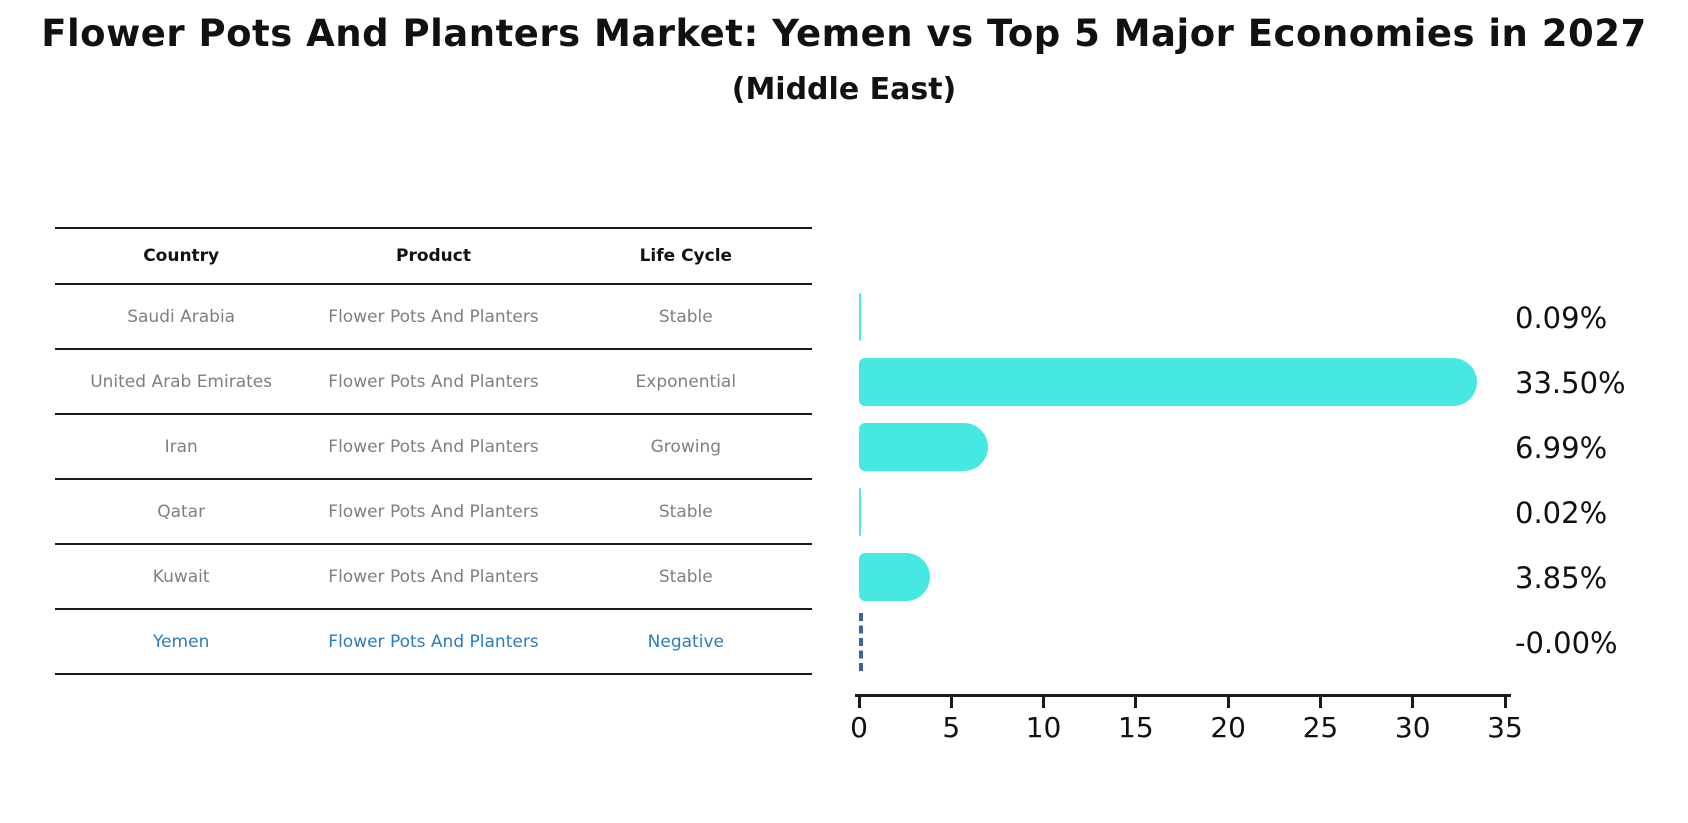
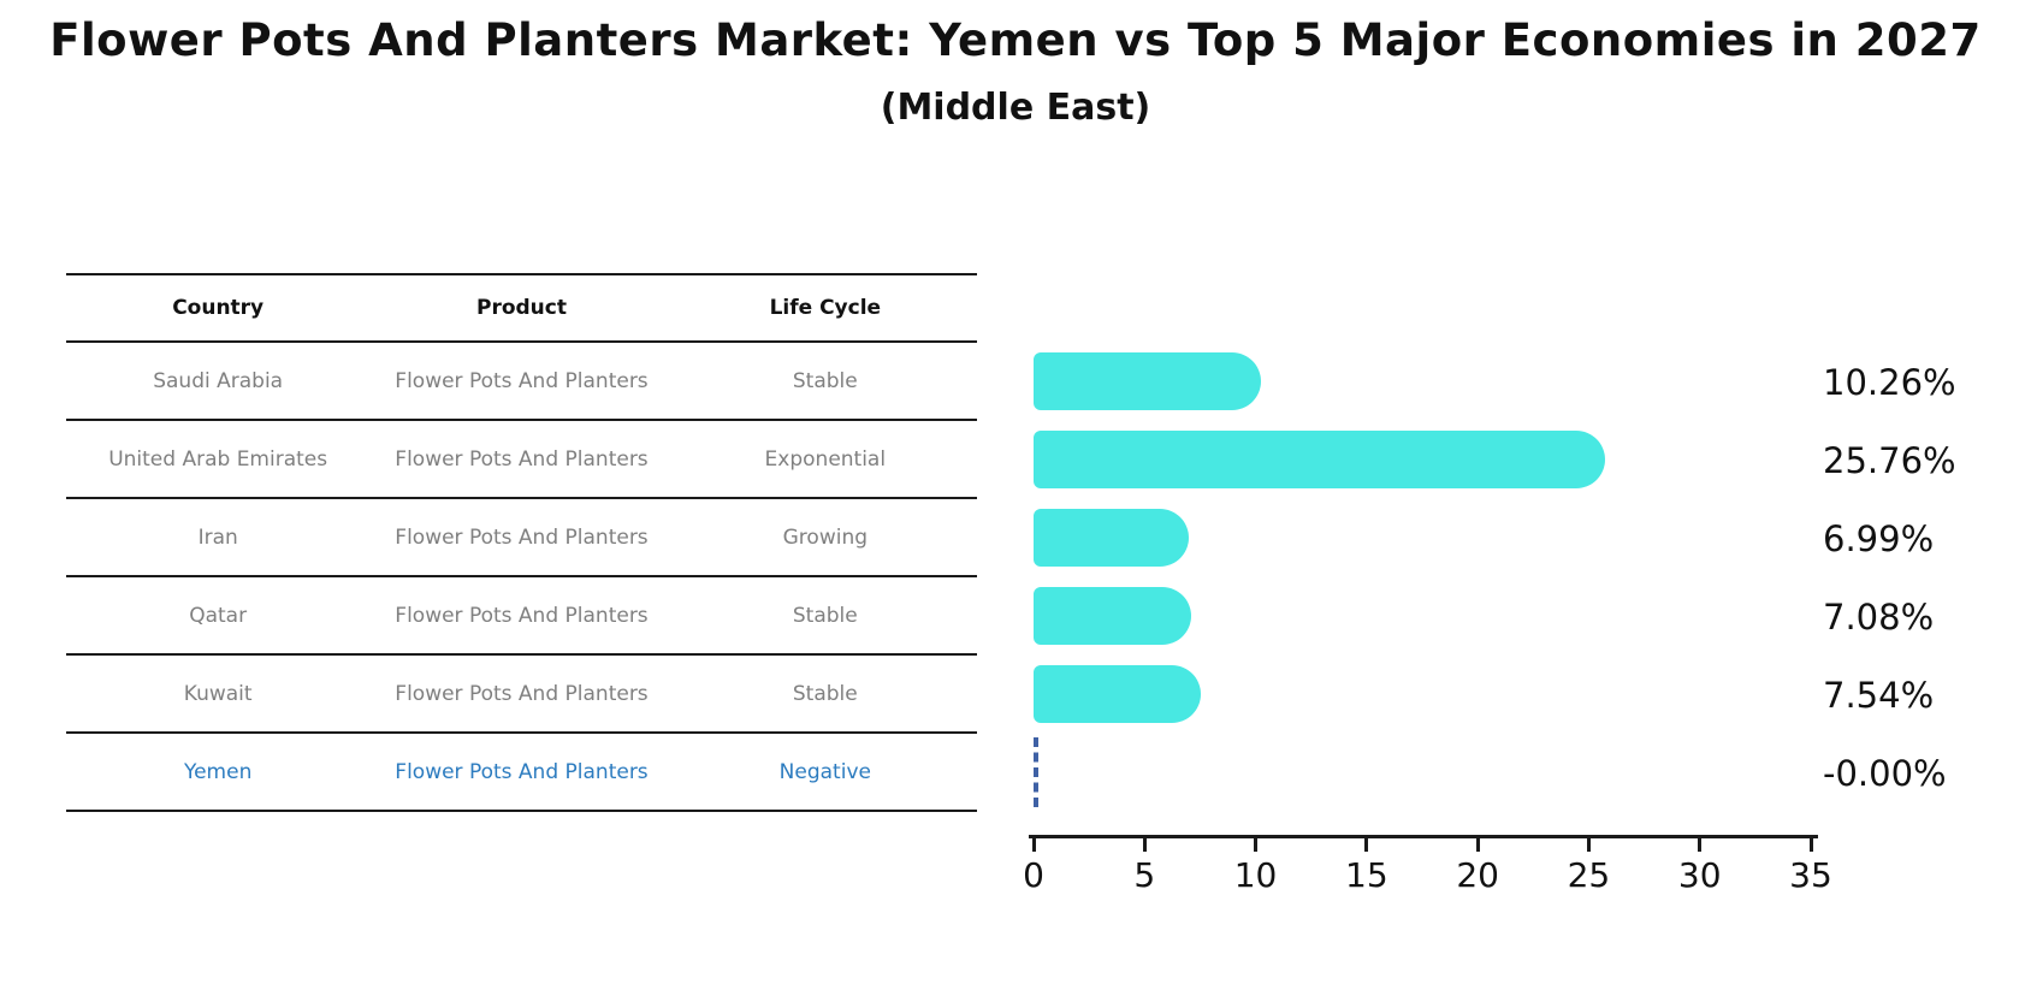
Saudi Arabia: 0.09% -> 10.26%
United Arab Emirates: 33.50% -> 25.76%
Qatar: 0.02% -> 7.08%
Kuwait: 3.85% -> 7.54%
